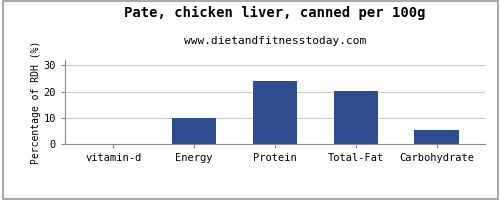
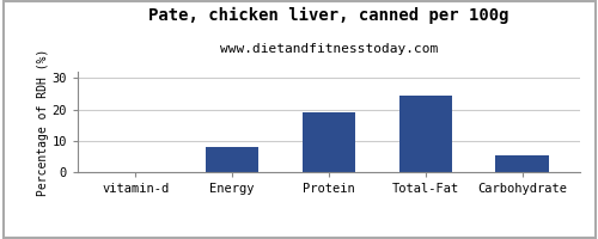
Energy: 10.0 -> 8.0
Protein: 24.0 -> 19.0
Total-Fat: 20.3 -> 24.5
